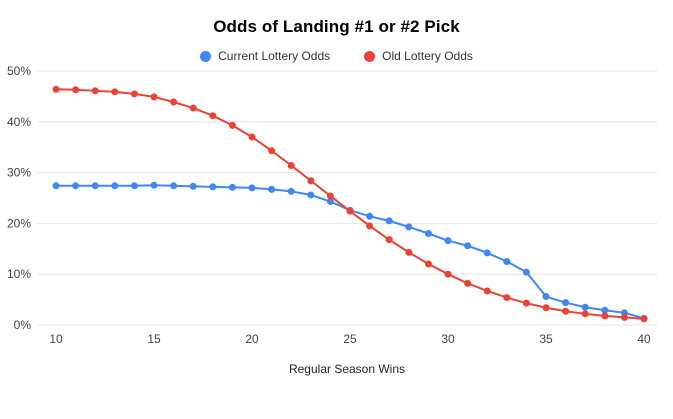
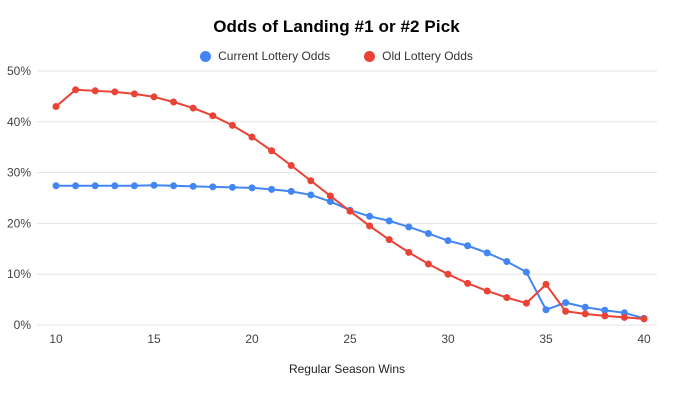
Old Lottery Odds/10: 46% -> 43%
Current Lottery Odds/35: 6% -> 3%
Old Lottery Odds/35: 3% -> 8%
